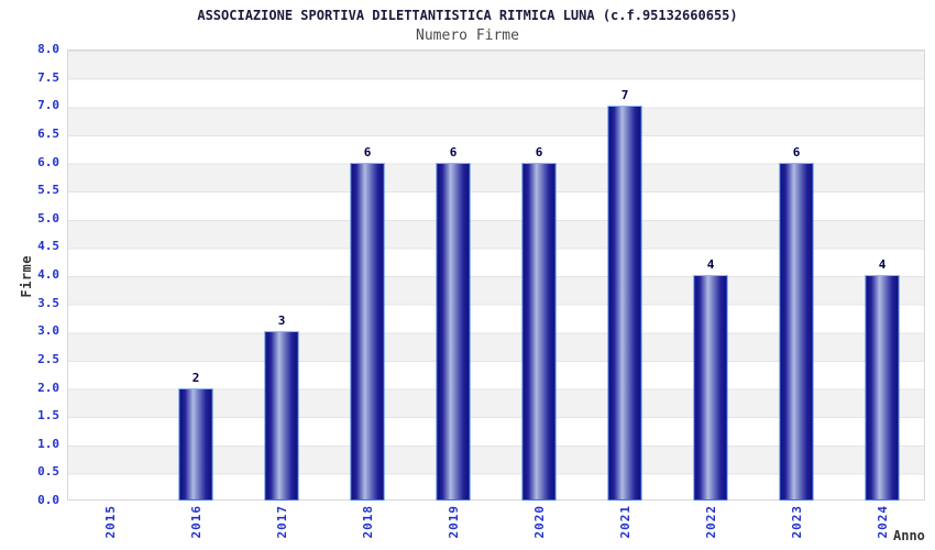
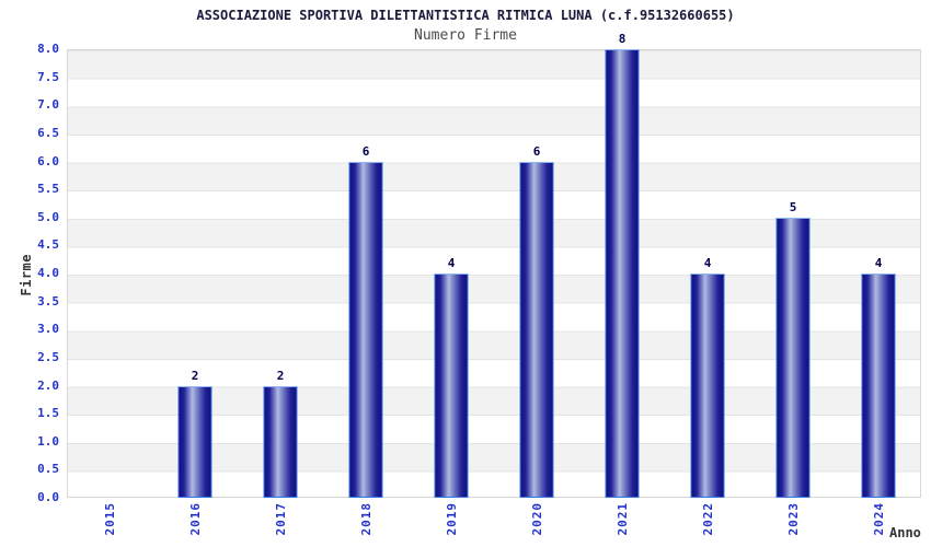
2017: 3 -> 2
2019: 6 -> 4
2021: 7 -> 8
2023: 6 -> 5
